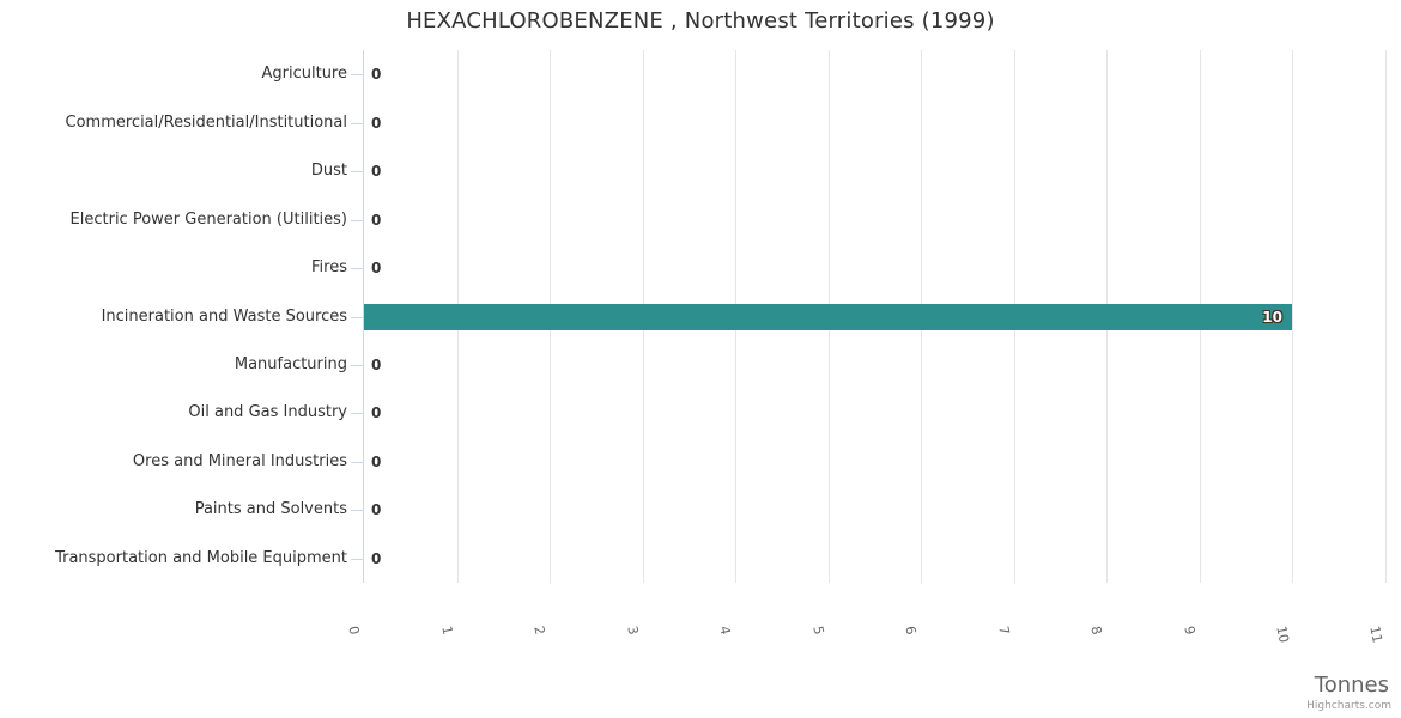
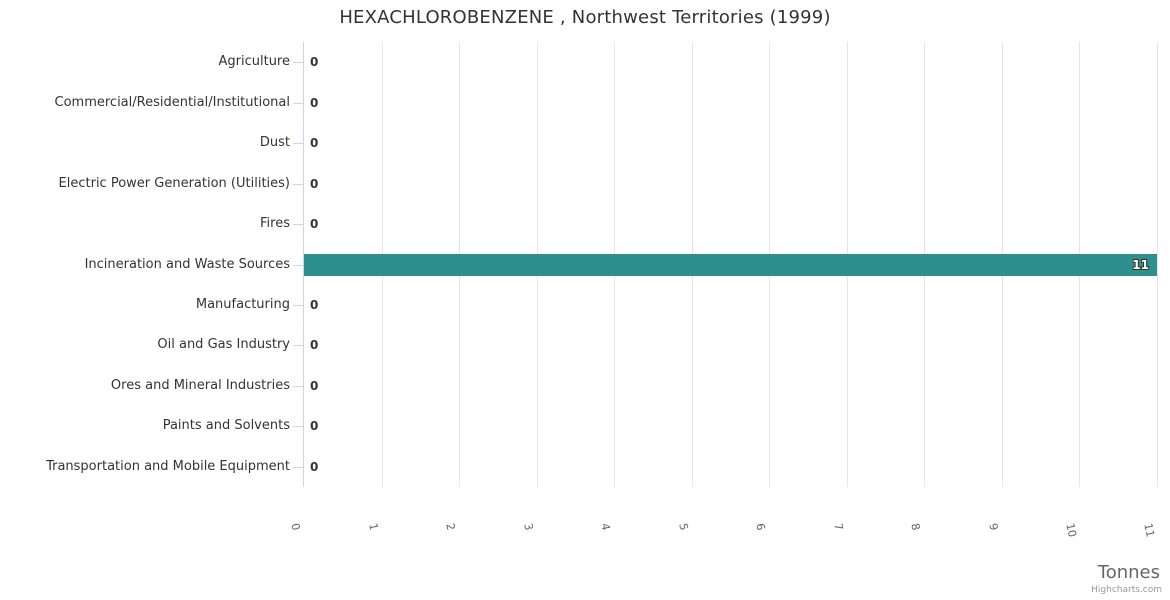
Incineration and Waste Sources: 10 -> 11
